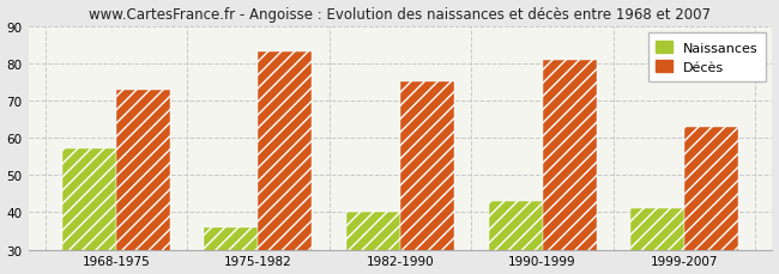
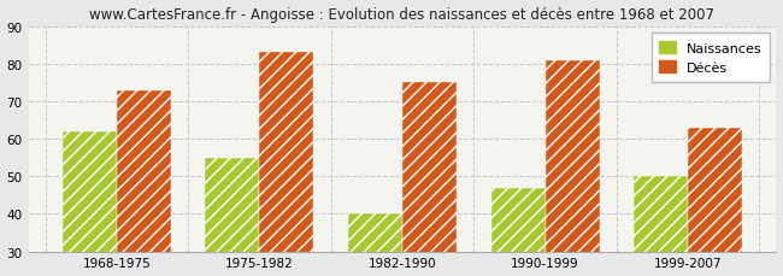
Naissances/1968-1975: 57 -> 62
Naissances/1975-1982: 36 -> 55
Naissances/1990-1999: 43 -> 47
Naissances/1999-2007: 41 -> 50
